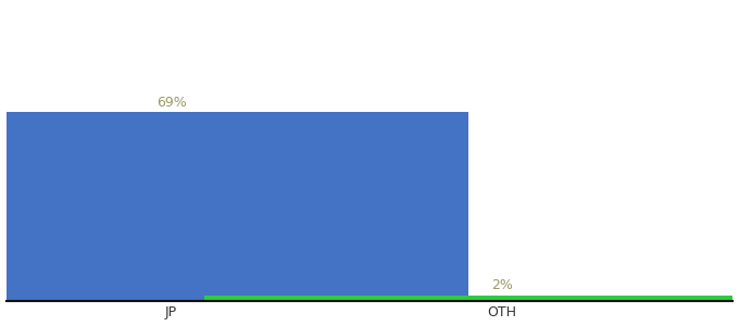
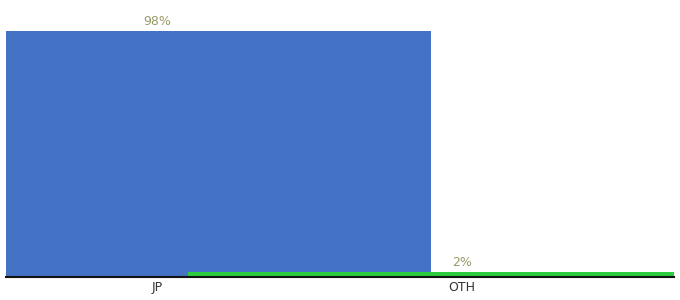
JP: 69% -> 98%
